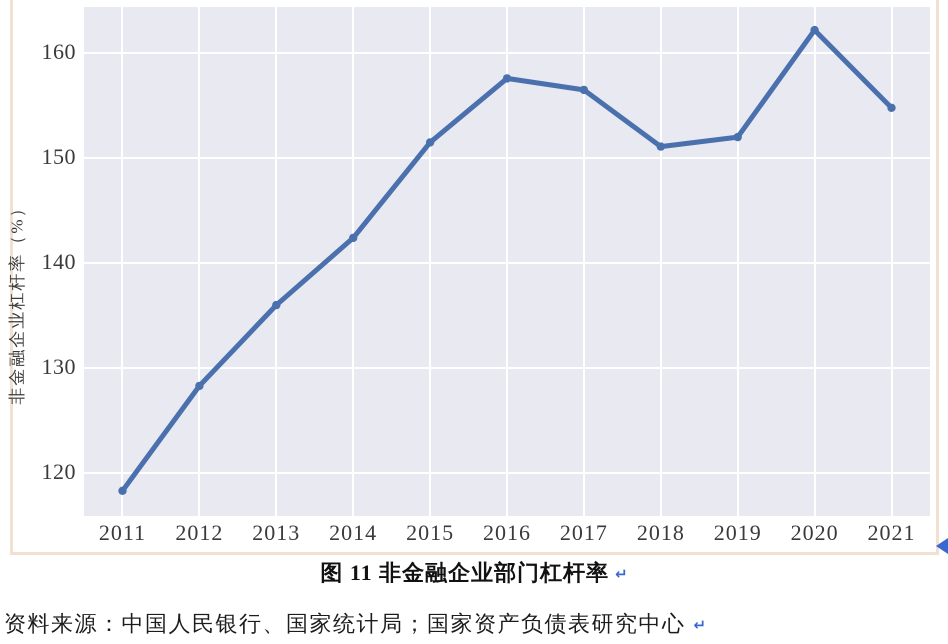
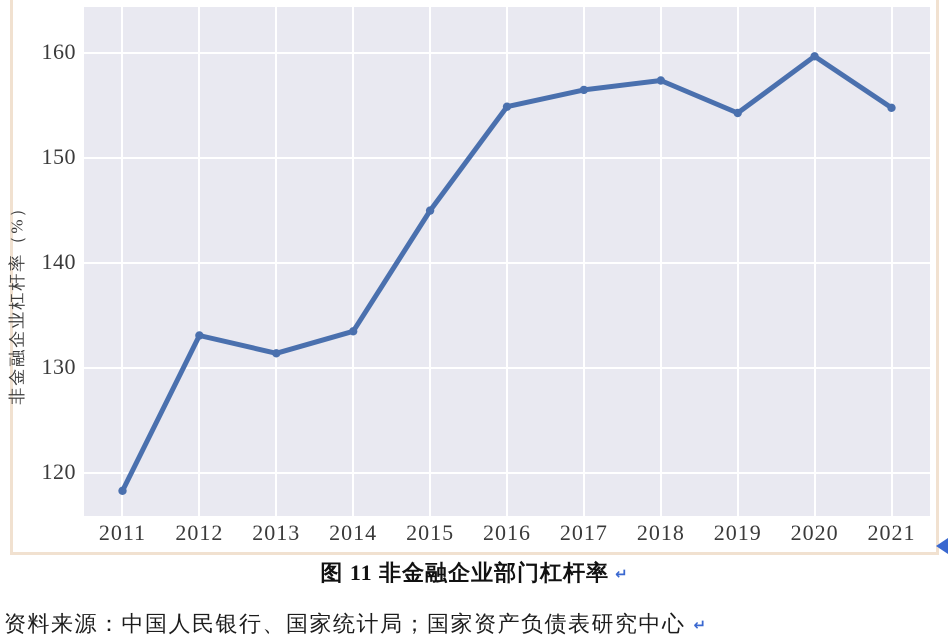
2012: 128.3 -> 133.1
2013: 136.0 -> 131.4
2014: 142.4 -> 133.5
2015: 151.5 -> 145.0
2016: 157.6 -> 154.9
2018: 151.1 -> 157.4
2019: 152.0 -> 154.3
2020: 162.2 -> 159.7
